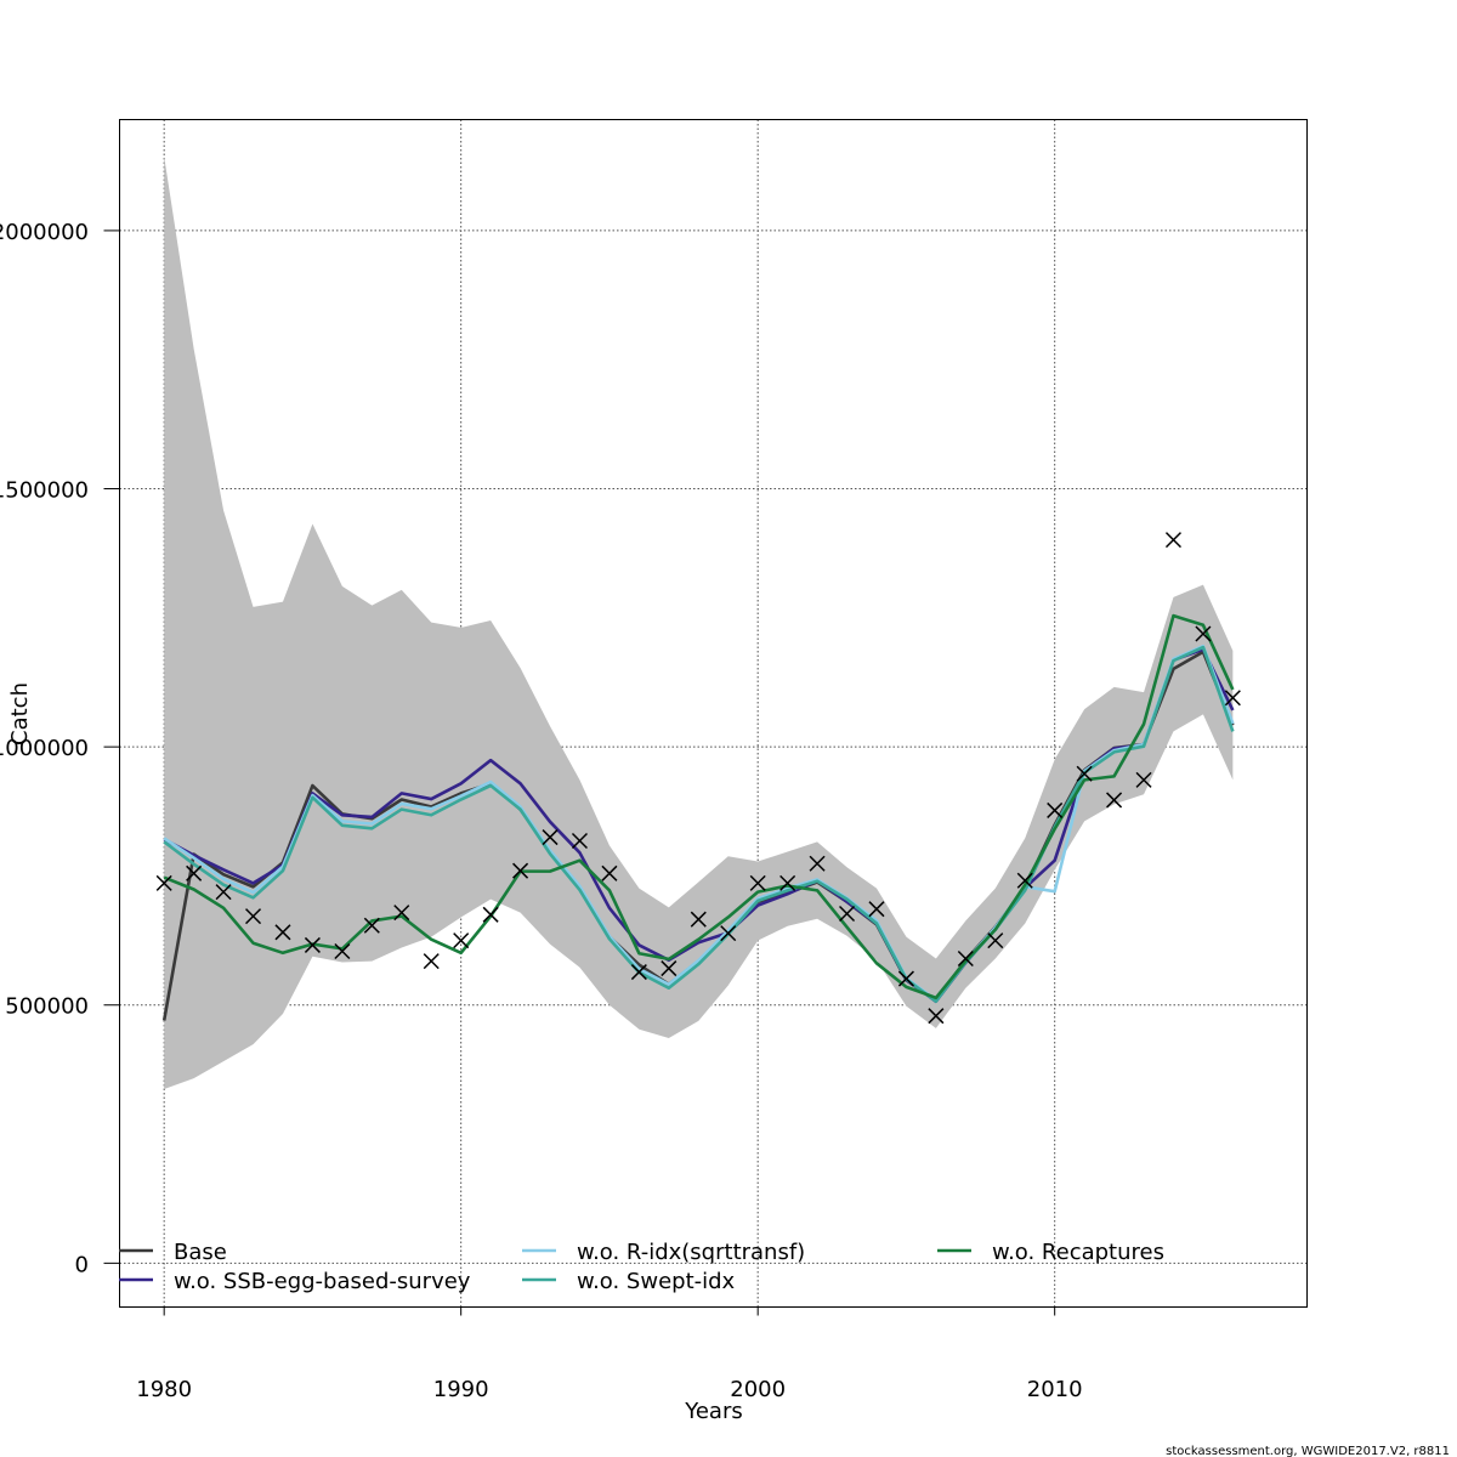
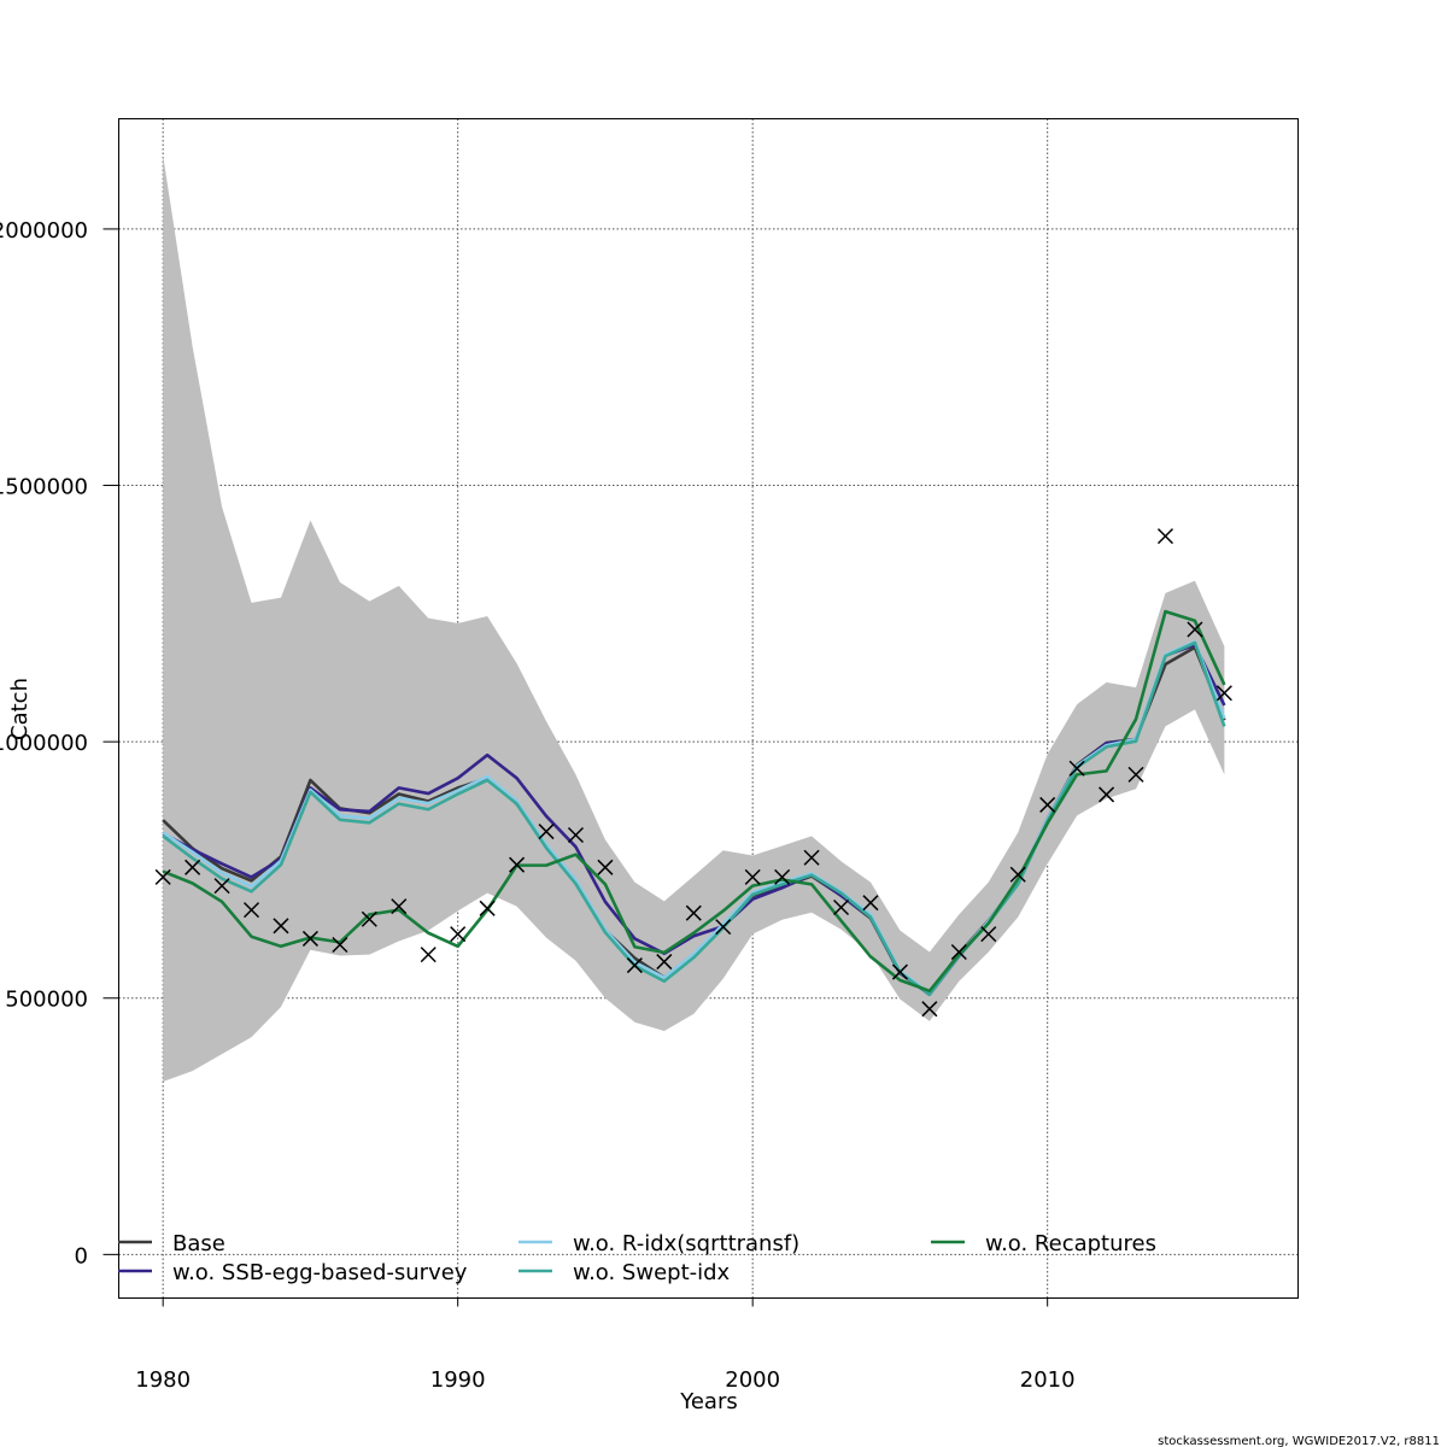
Base/1980: 470000 -> 850000
w.o. SSB-egg-based-survey/2010: 780000 -> 850000
w.o. R-idx(sqrttransf)/2010: 720000 -> 850000
